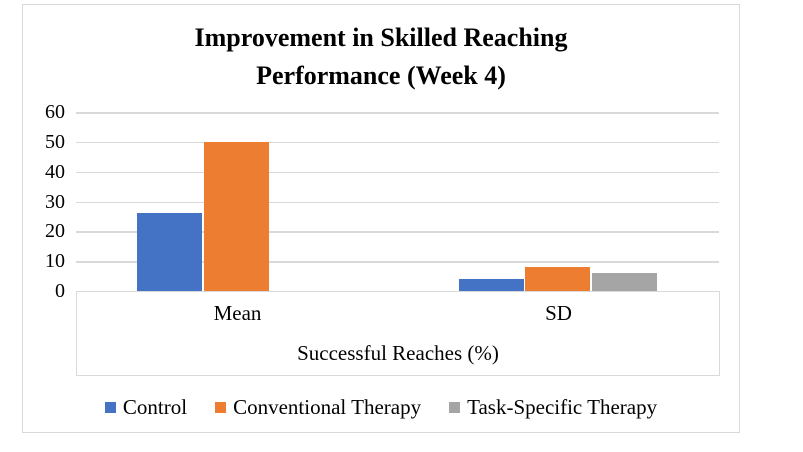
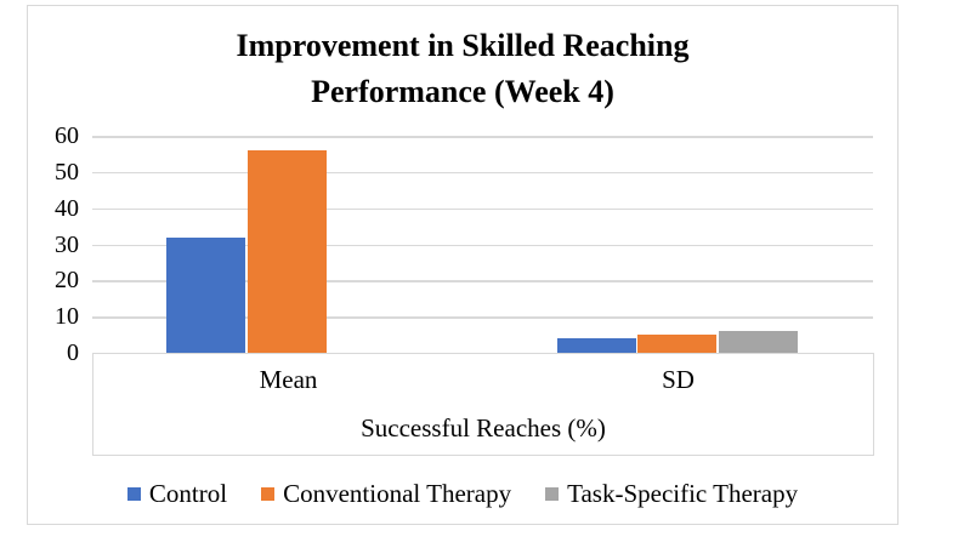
Control/Mean: 26 -> 32
Conventional Therapy/Mean: 50 -> 56
Conventional Therapy/SD: 8 -> 5
